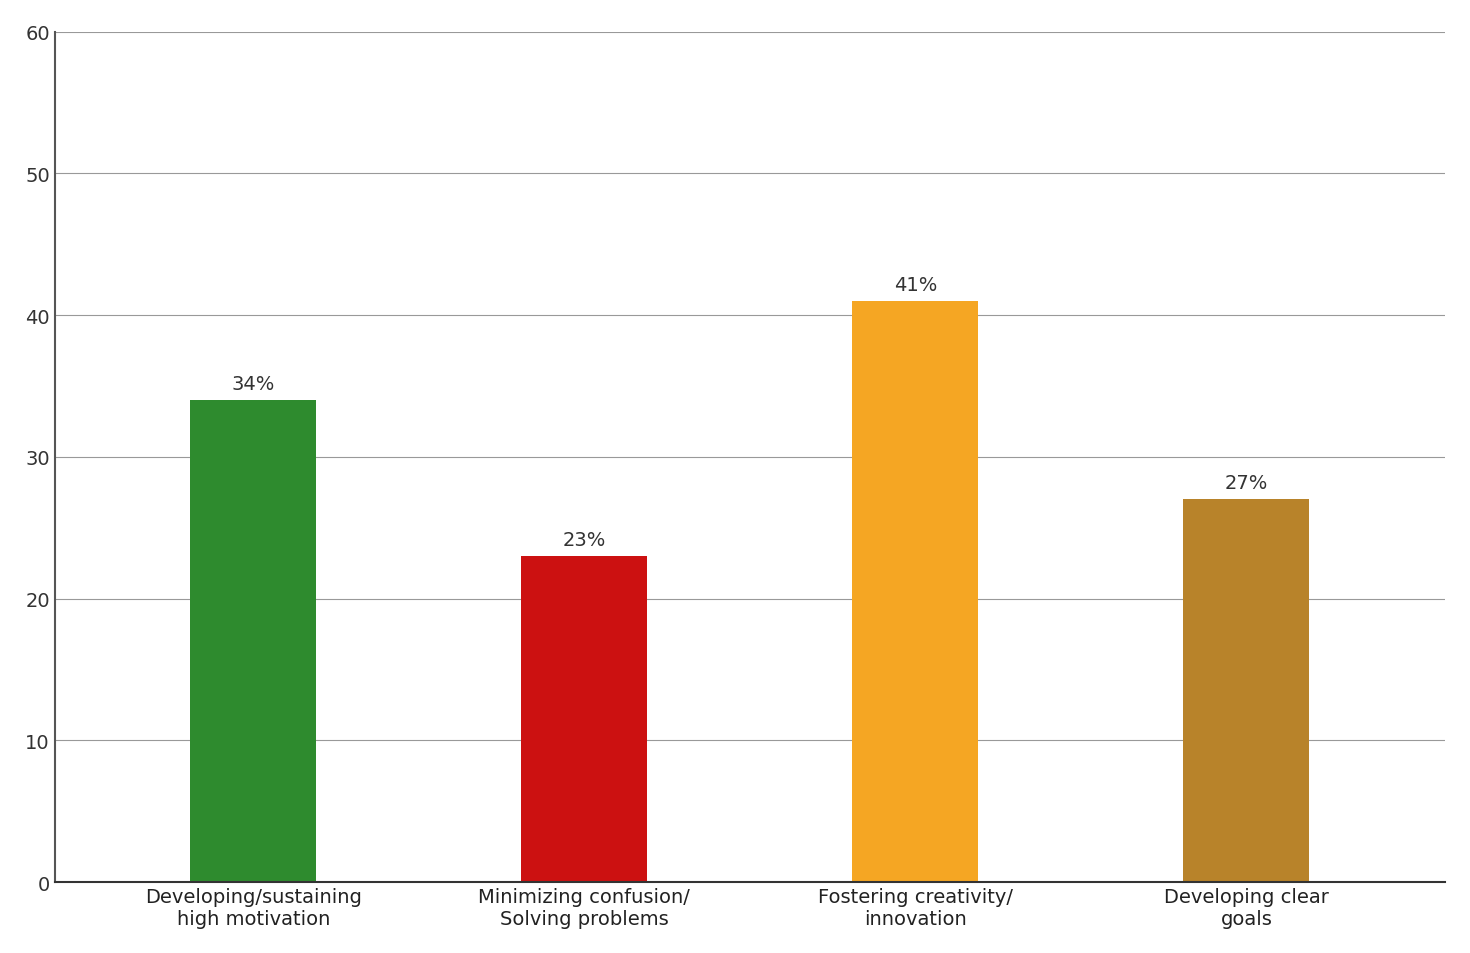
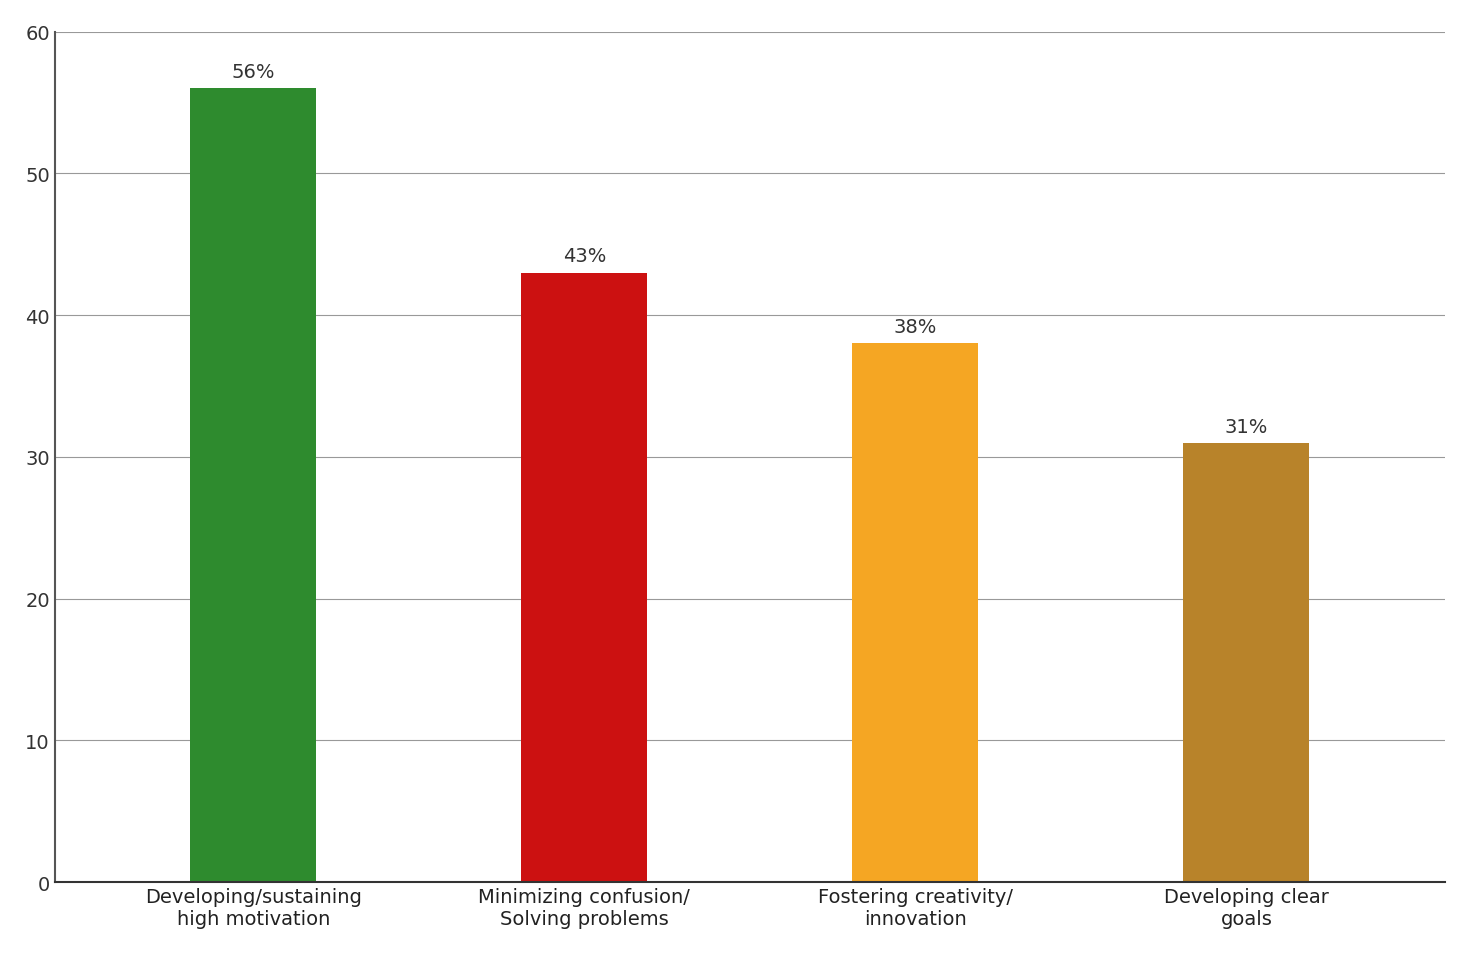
Developing/sustaining high motivation: 34% -> 56%
Minimizing confusion/ Solving problems: 23% -> 43%
Fostering creativity/ innovation: 41% -> 38%
Developing clear goals: 27% -> 31%
